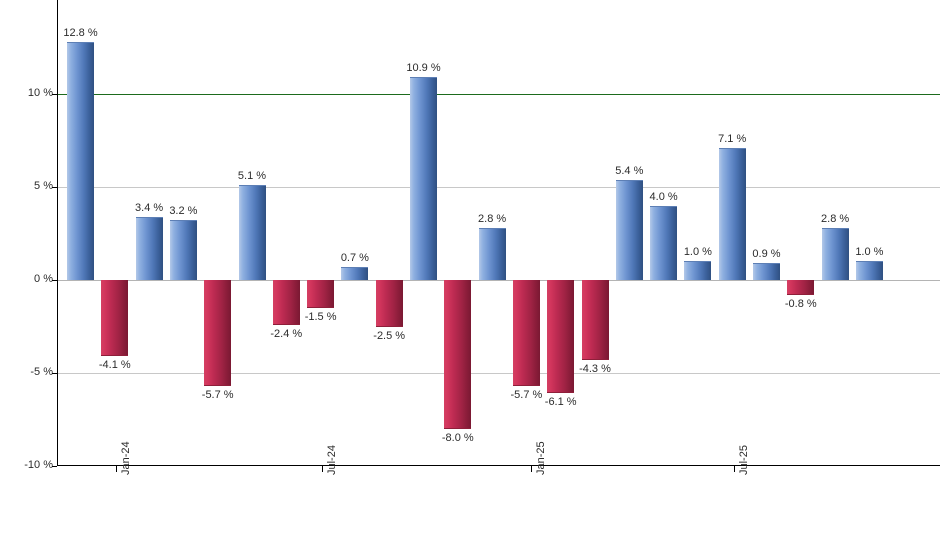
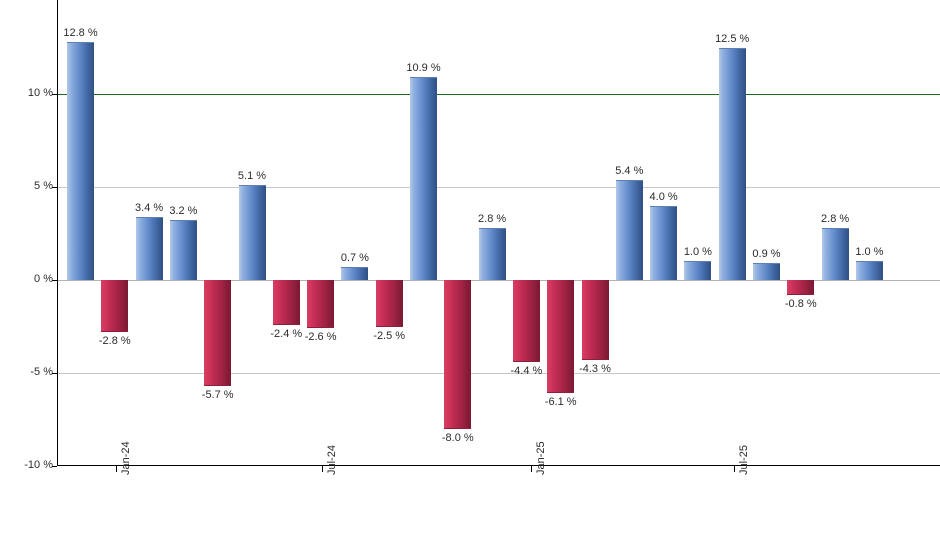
Jan-24: -4.1 -> -2.8
Jul-24: -1.5 -> -2.6
Jan-25: -5.7 -> -4.4
Jul-25: 7.1 -> 12.5
